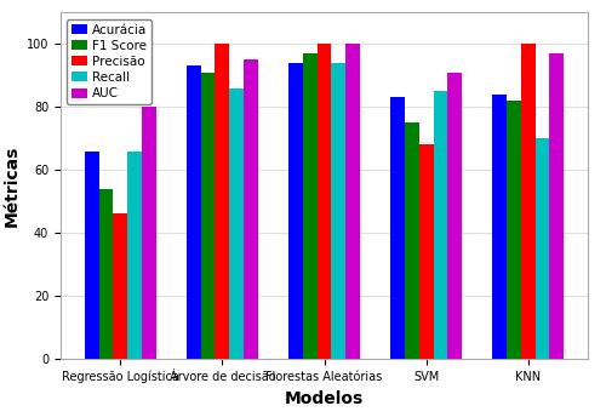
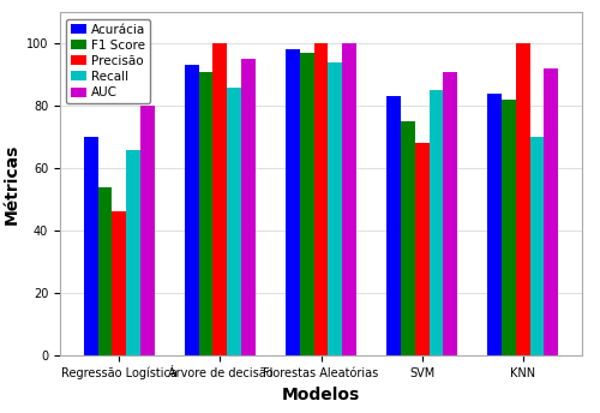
Acurácia/Regressão Logística: 66 -> 70
Acurácia/Florestas Aleatórias: 94 -> 98
AUC/KNN: 97 -> 92
